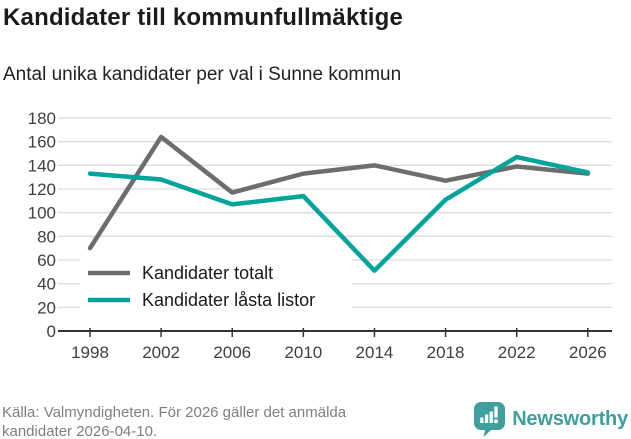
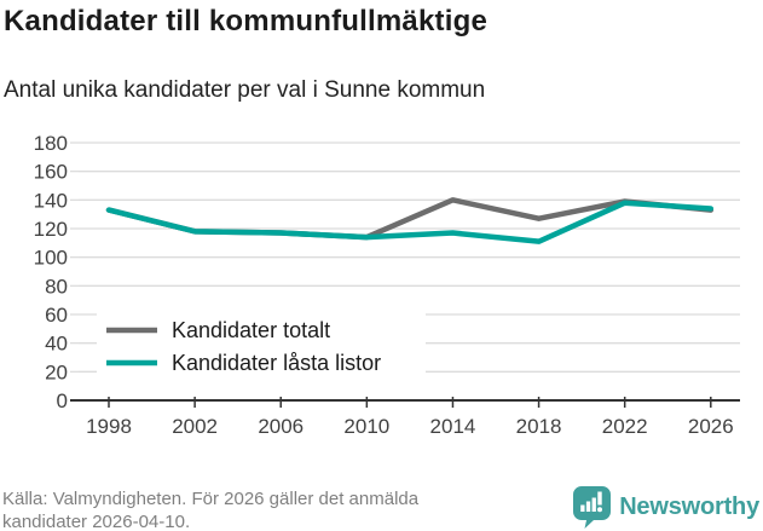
Kandidater totalt/1998: 70 -> 133
Kandidater totalt/2002: 164 -> 118
Kandidater låsta listor/2002: 128 -> 118
Kandidater låsta listor/2006: 107 -> 117
Kandidater totalt/2010: 133 -> 114
Kandidater låsta listor/2014: 51 -> 117
Kandidater låsta listor/2022: 147 -> 138
